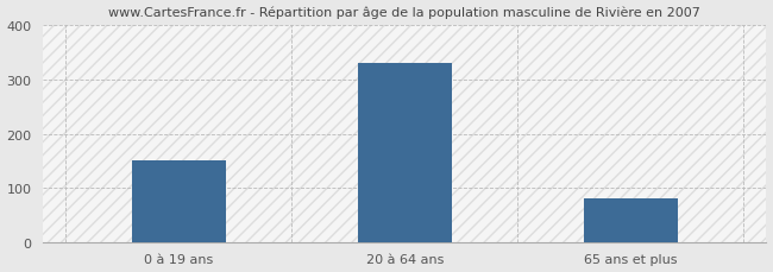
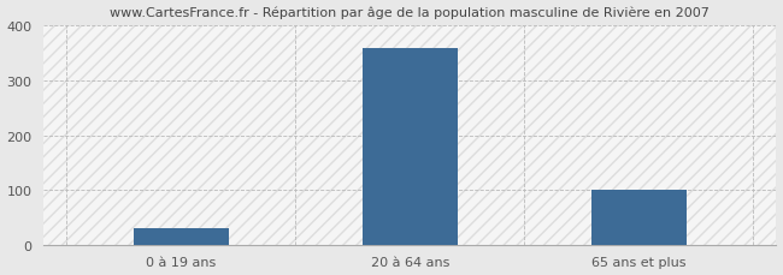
0 à 19 ans: 150 -> 30
20 à 64 ans: 330 -> 360
65 ans et plus: 80 -> 100
